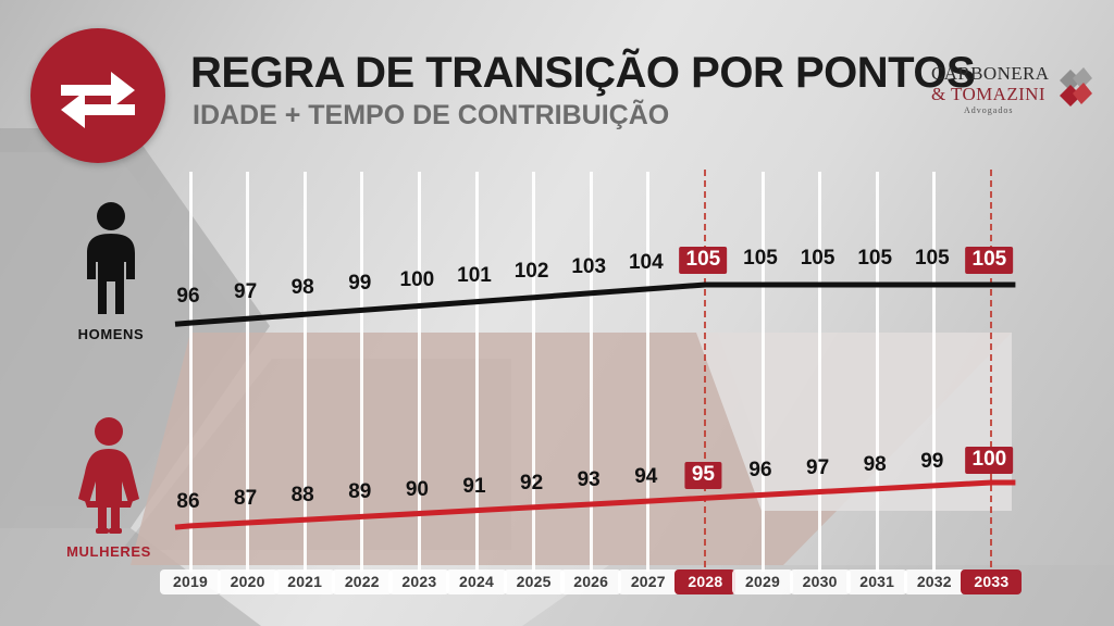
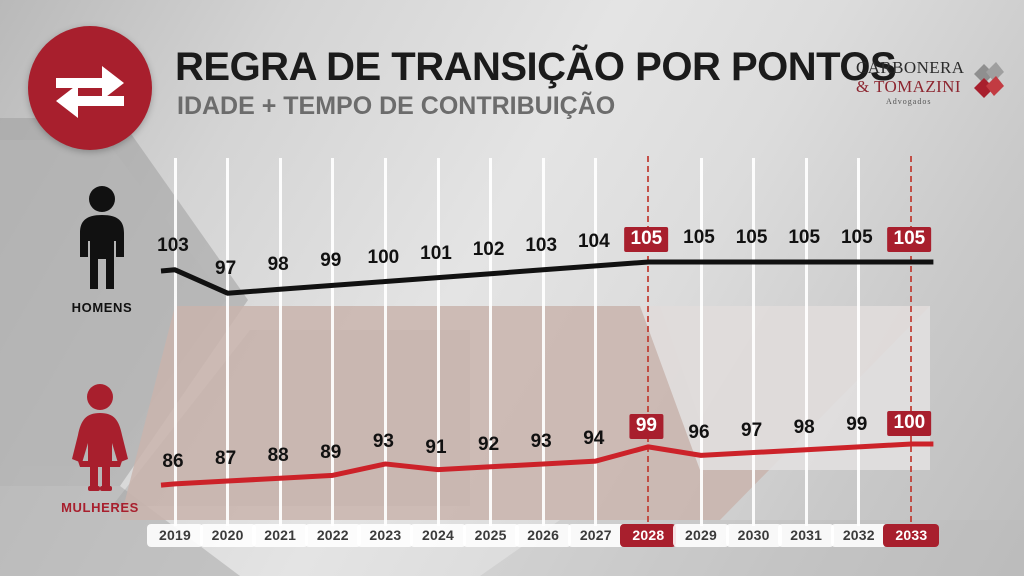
HOMENS/2019: 96 -> 103
MULHERES/2023: 90 -> 93
MULHERES/2028: 95 -> 99
